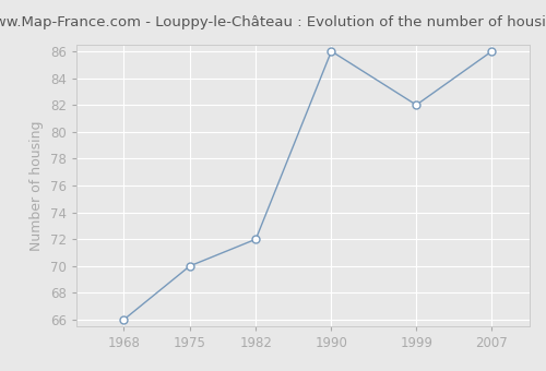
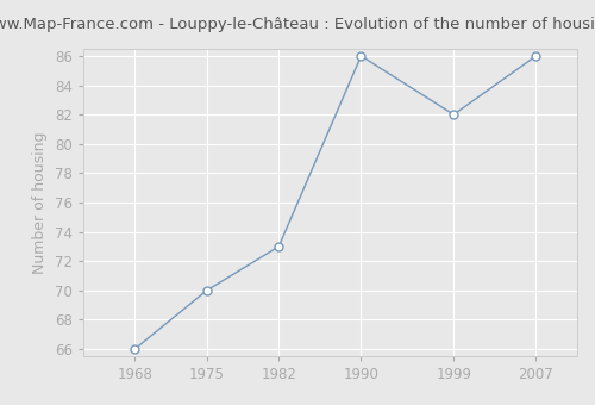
1982: 72 -> 73
